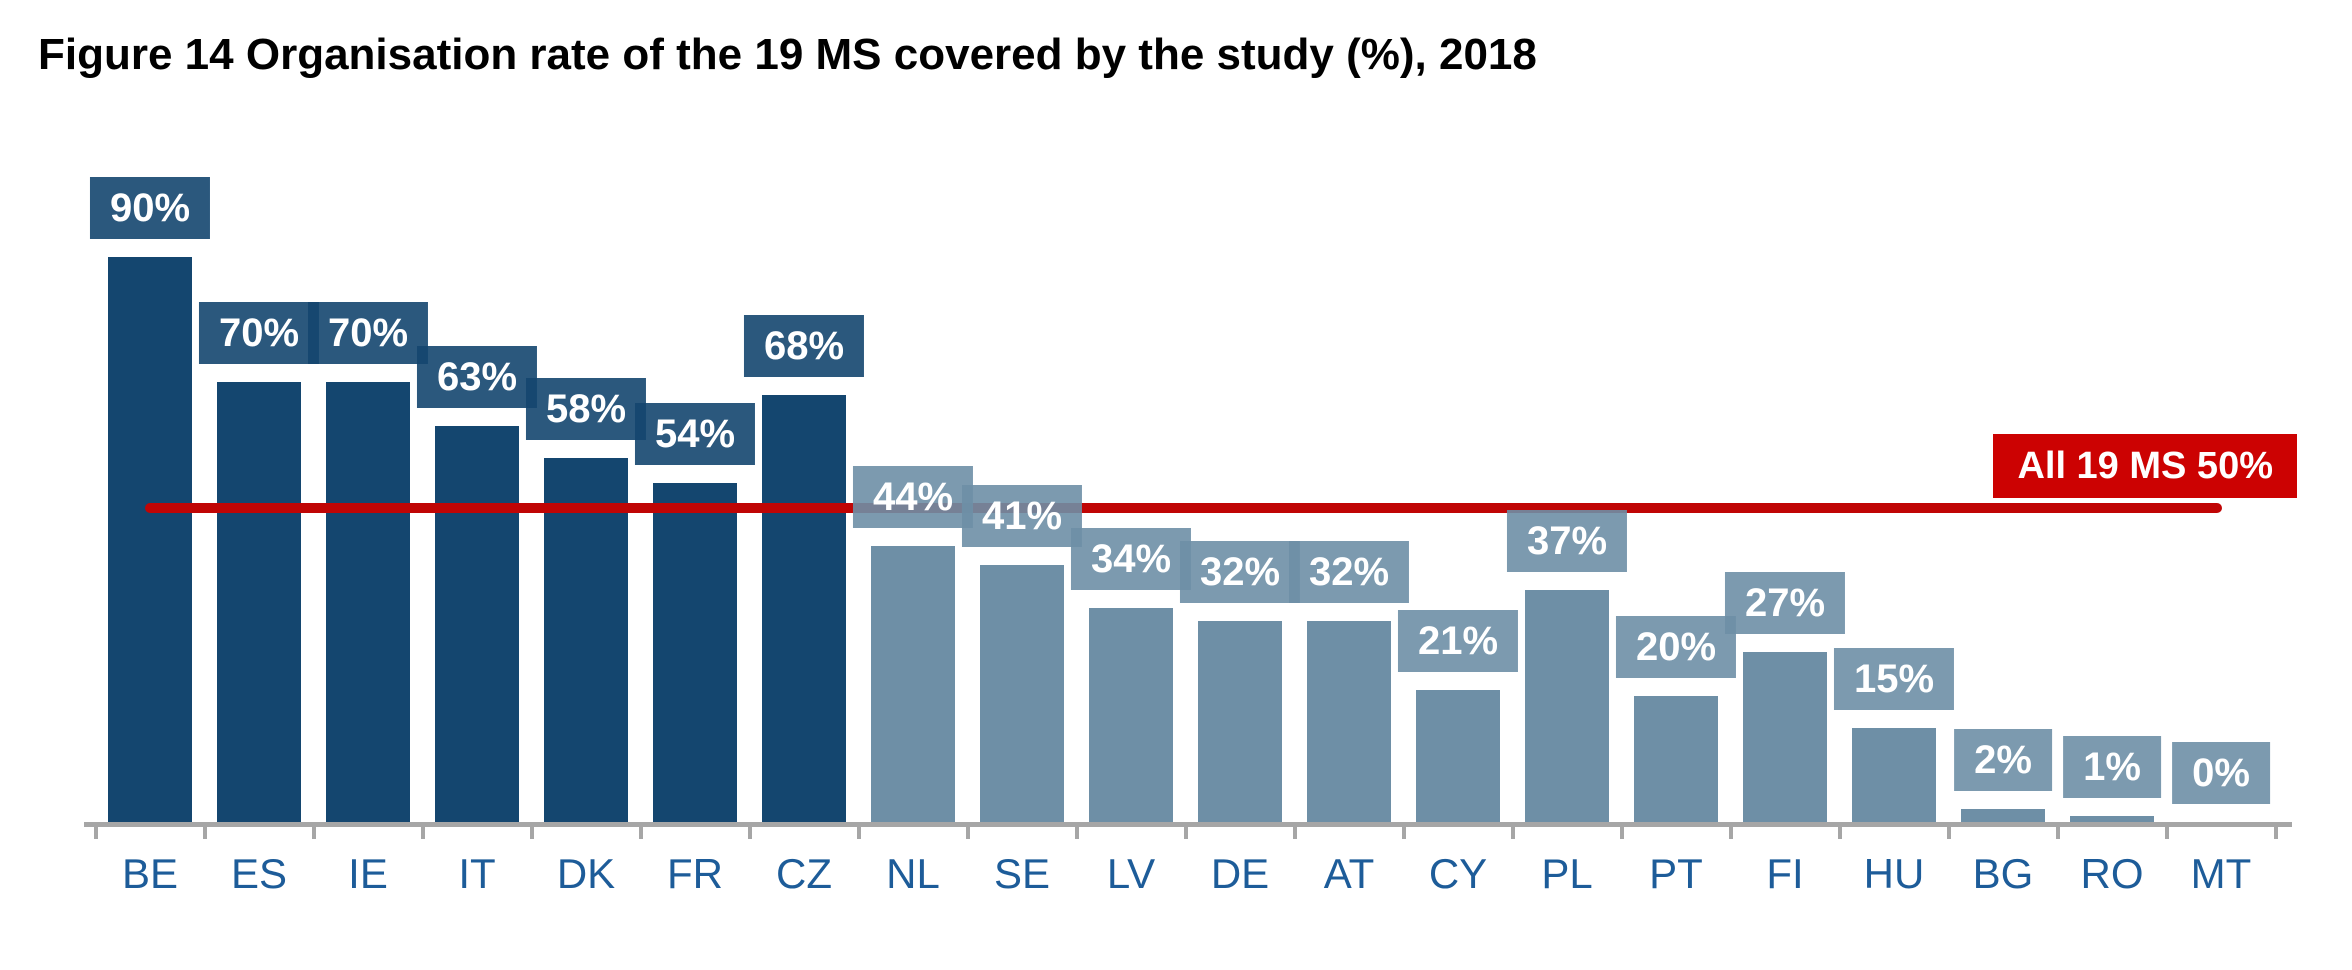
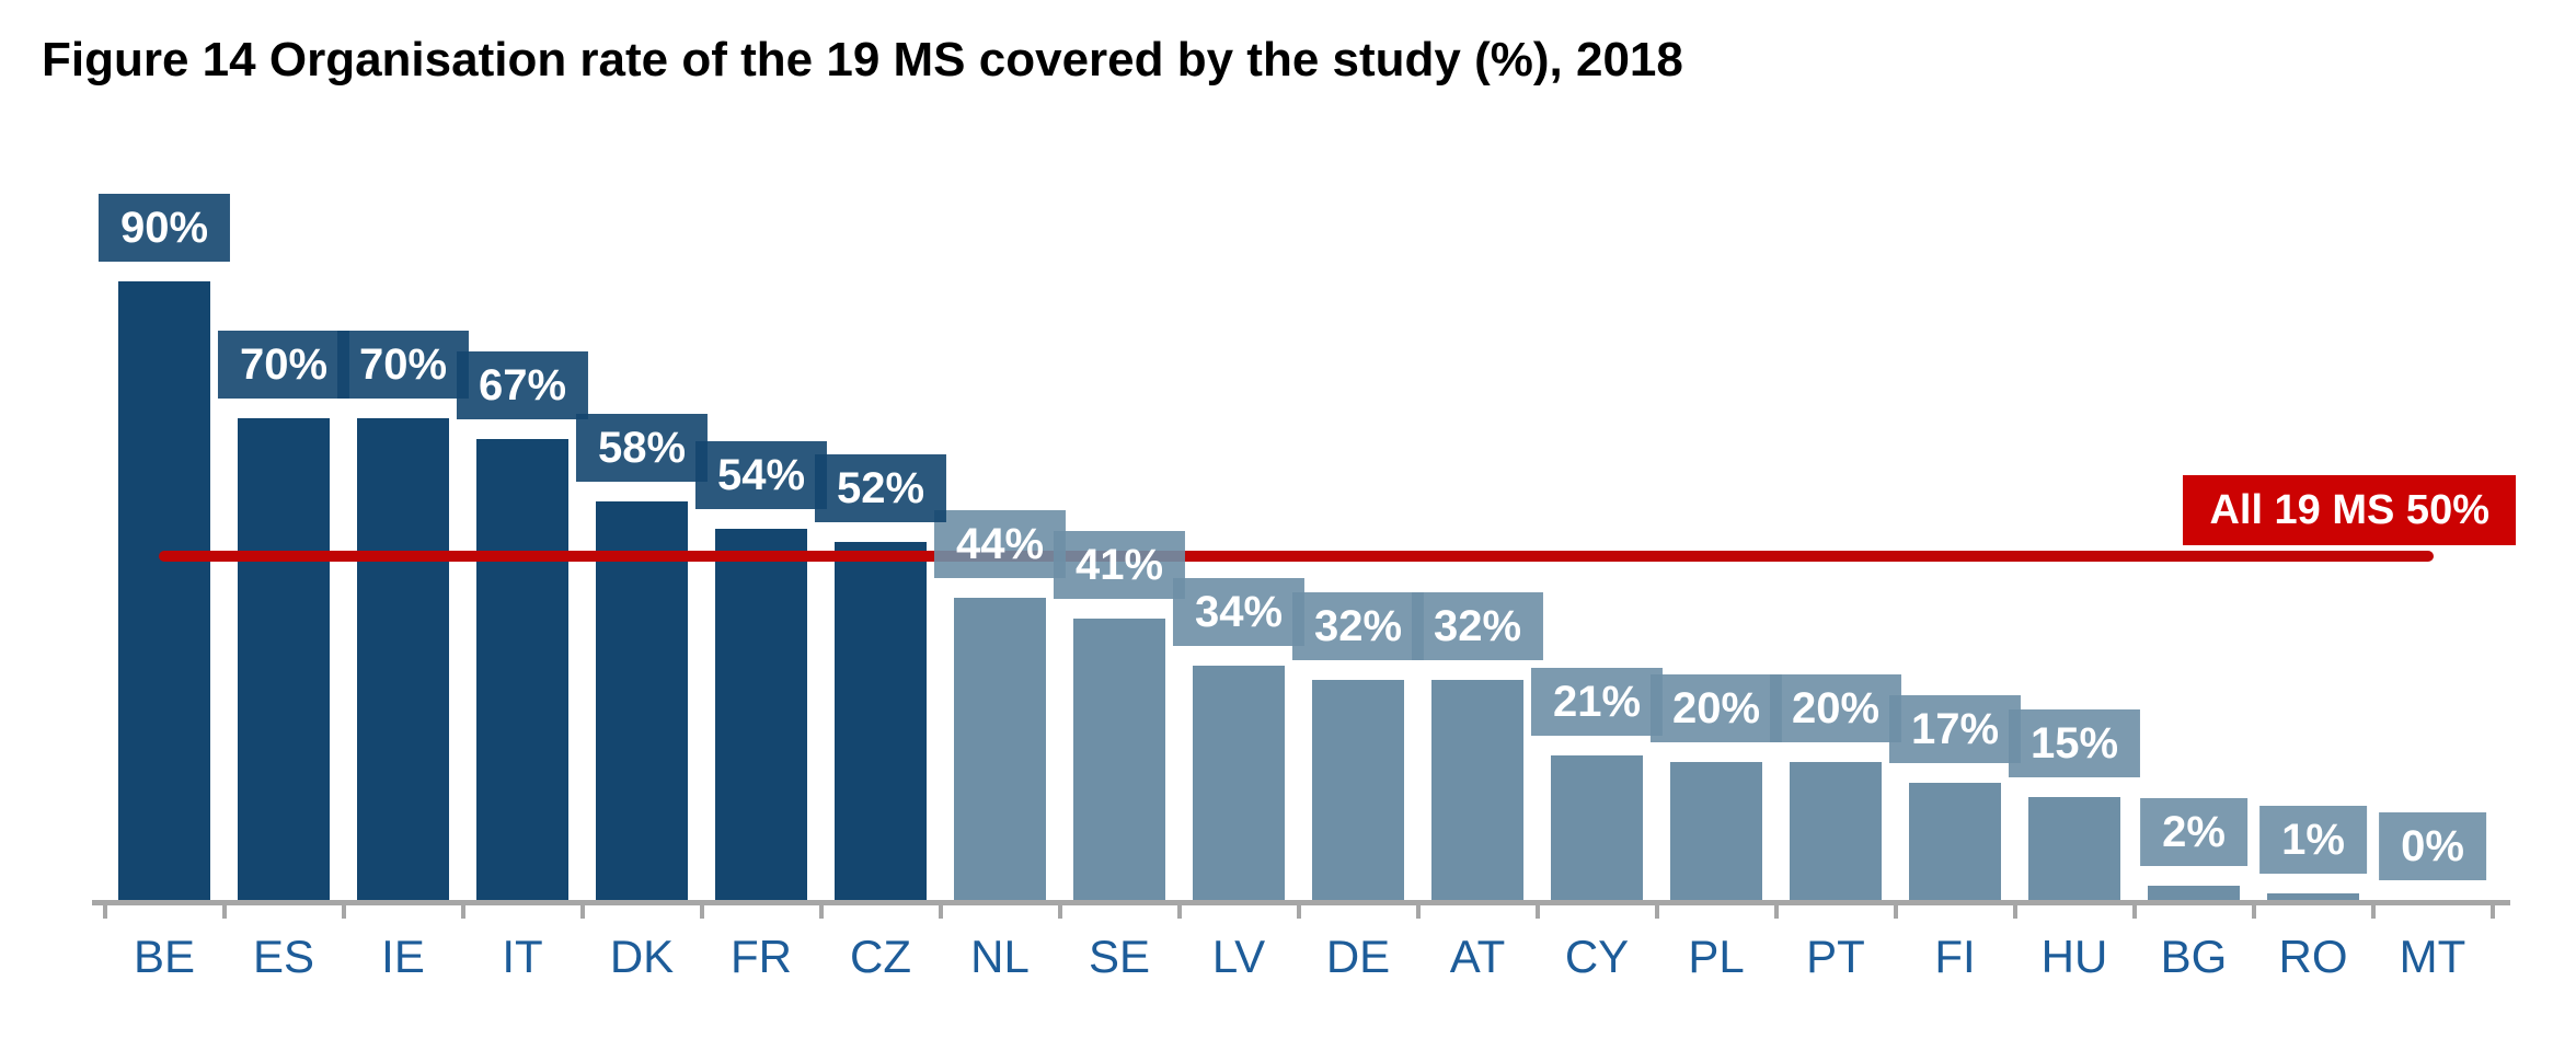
IT: 63% -> 67%
CZ: 68% -> 52%
PL: 37% -> 20%
FI: 27% -> 17%
